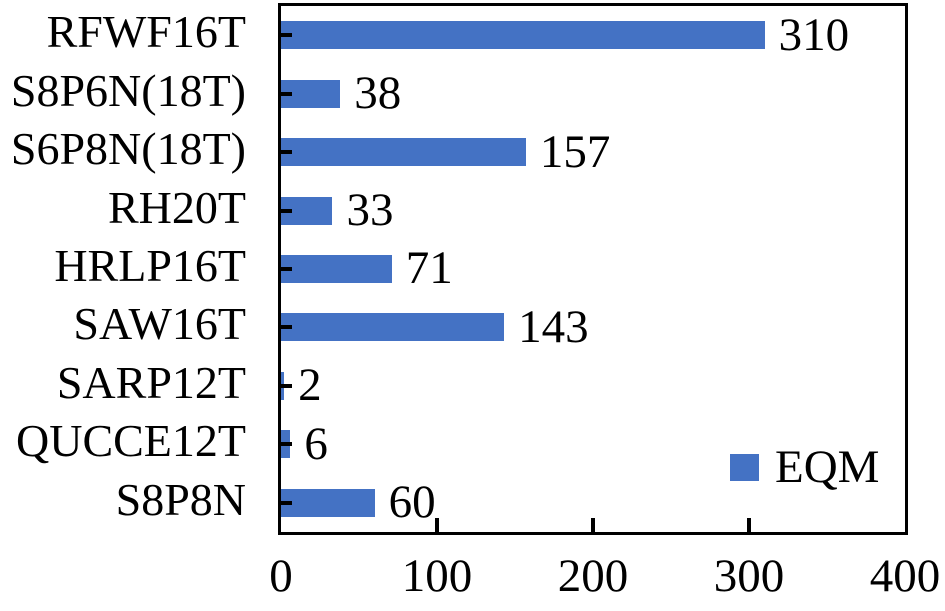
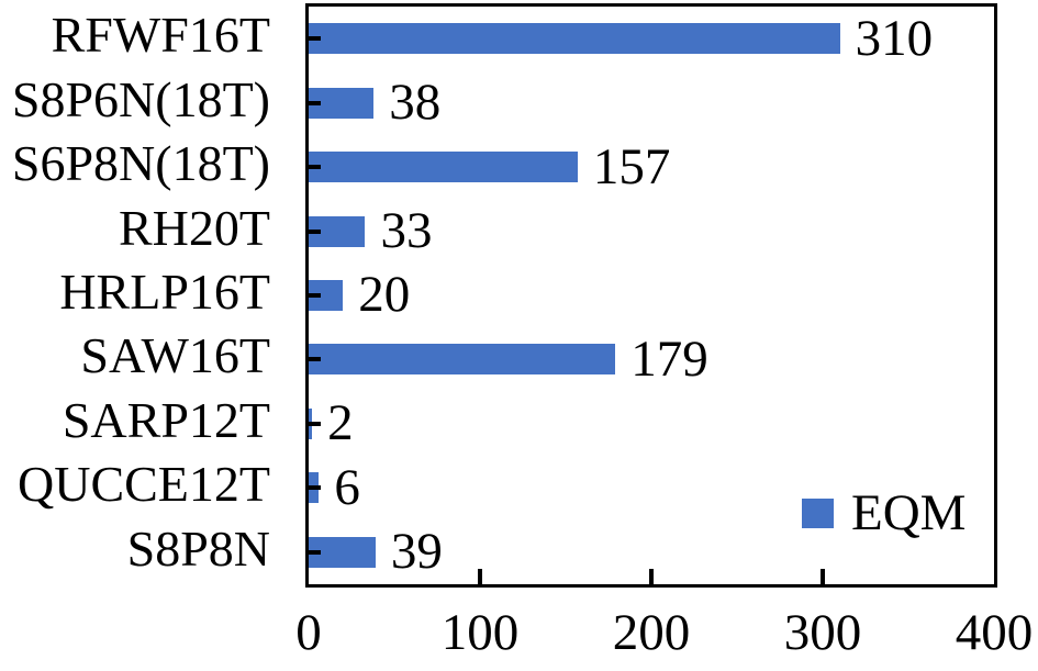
HRLP16T: 71 -> 20
SAW16T: 143 -> 179
S8P8N: 60 -> 39
